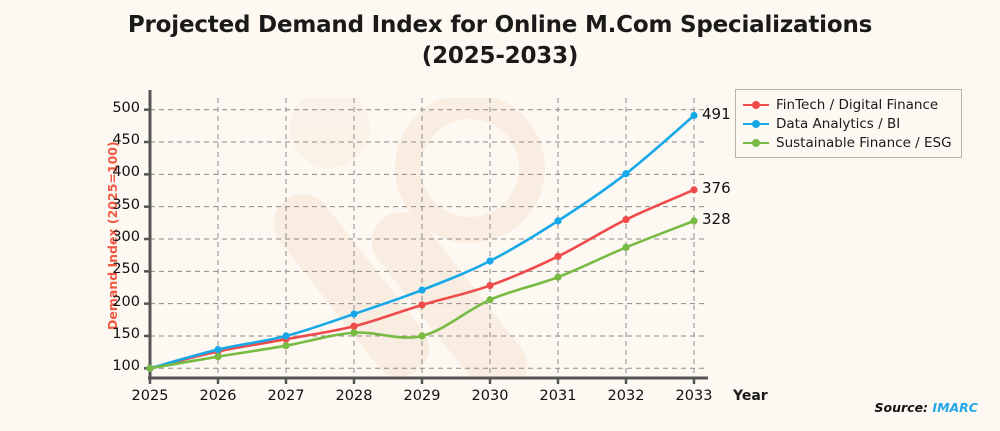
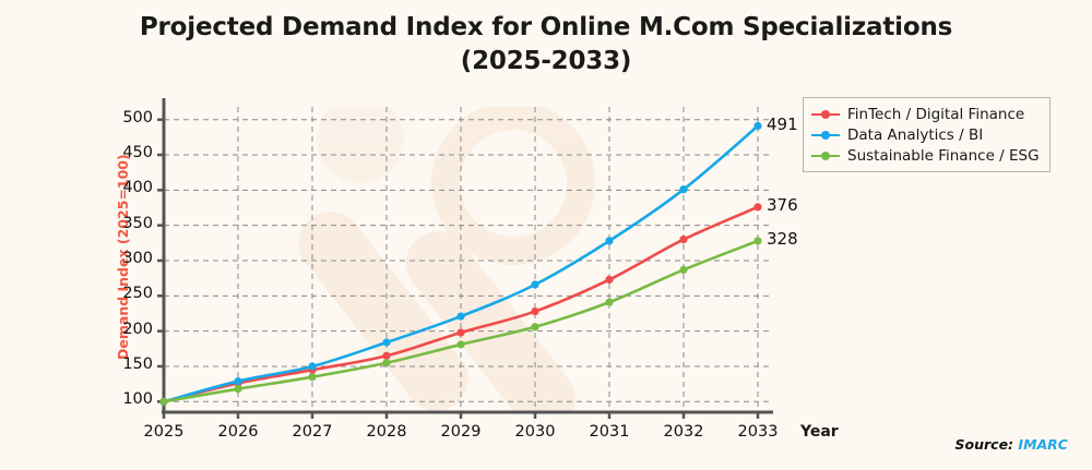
Sustainable Finance / ESG/2029: 150 -> 180
